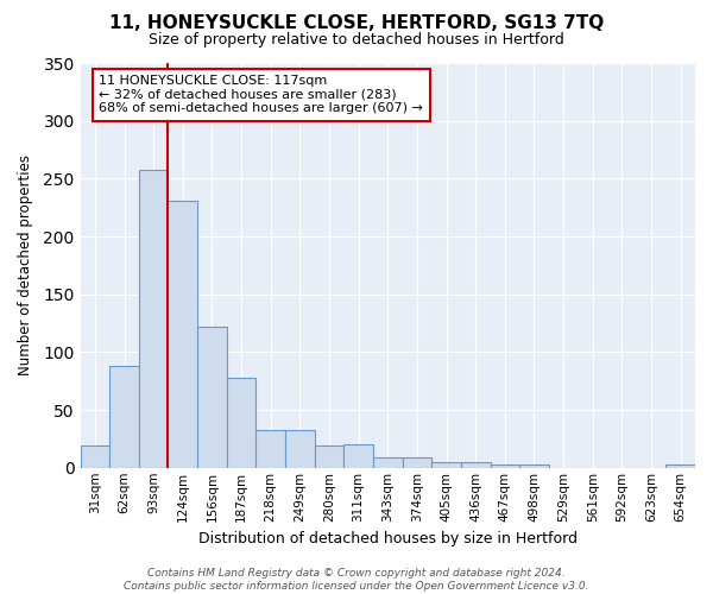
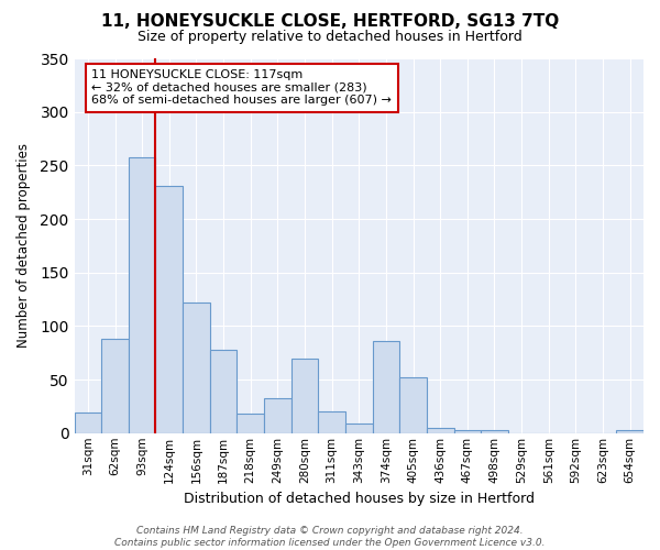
218sqm: 33 -> 18
280sqm: 19 -> 70
374sqm: 9 -> 86
405sqm: 5 -> 52
